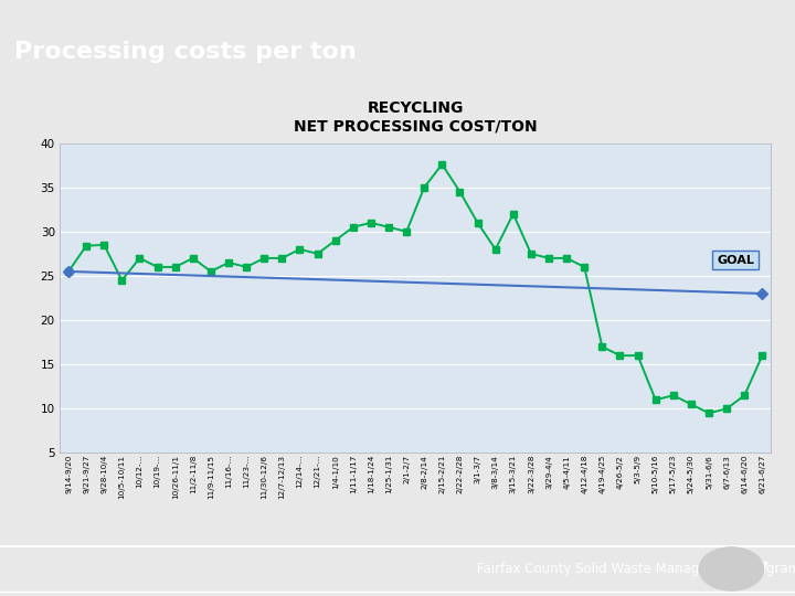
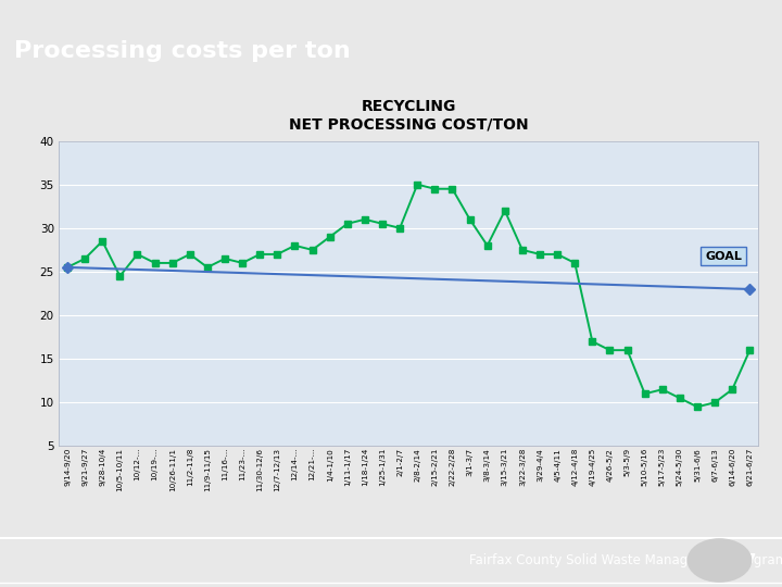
9/21-9/27: 28.4 -> 26.5
2/15-2/21: 37.6 -> 34.5
